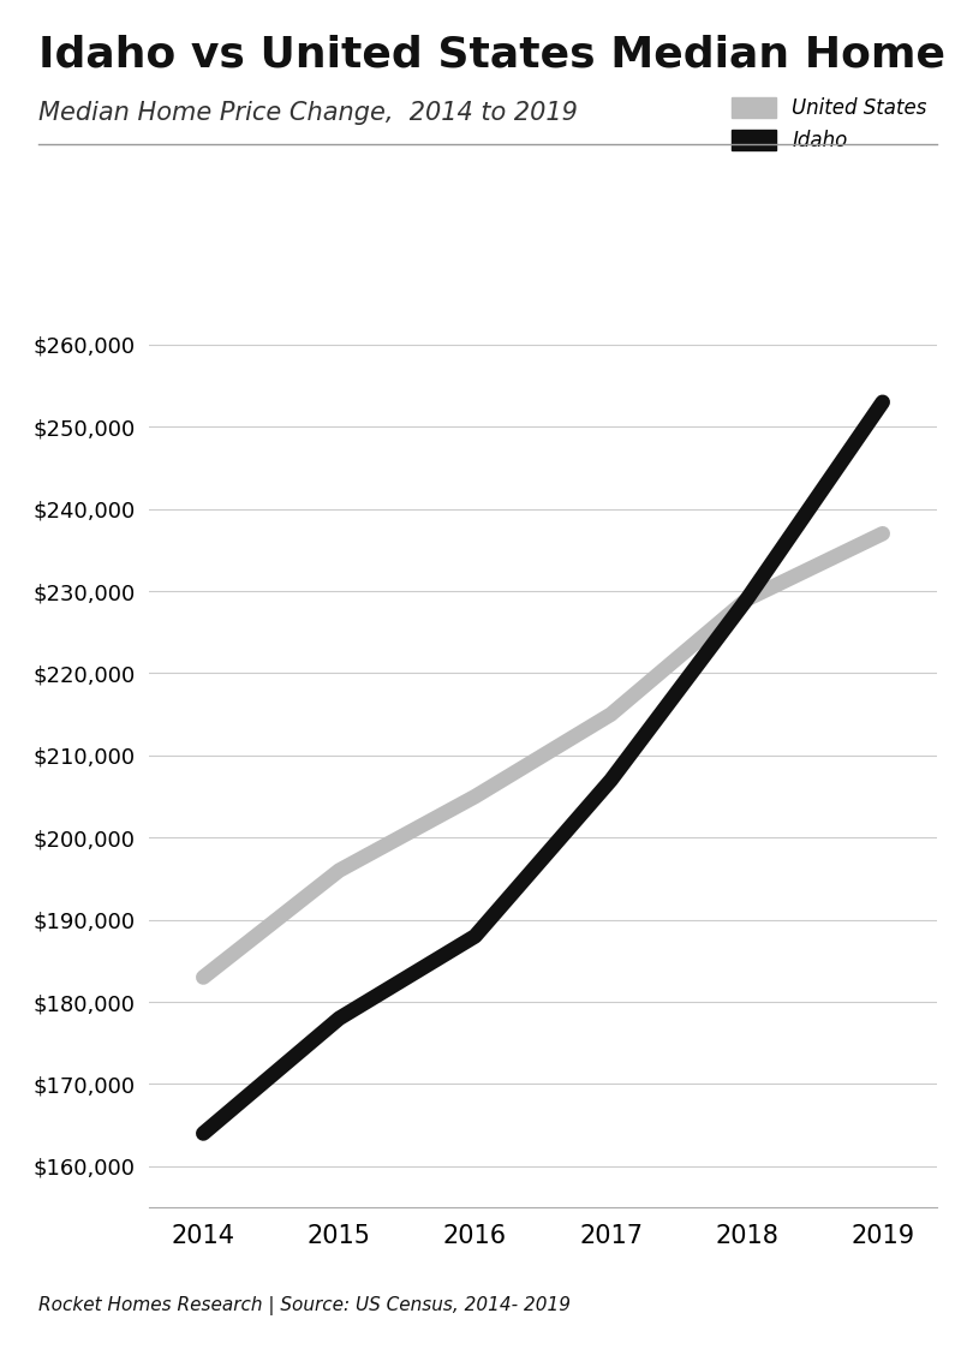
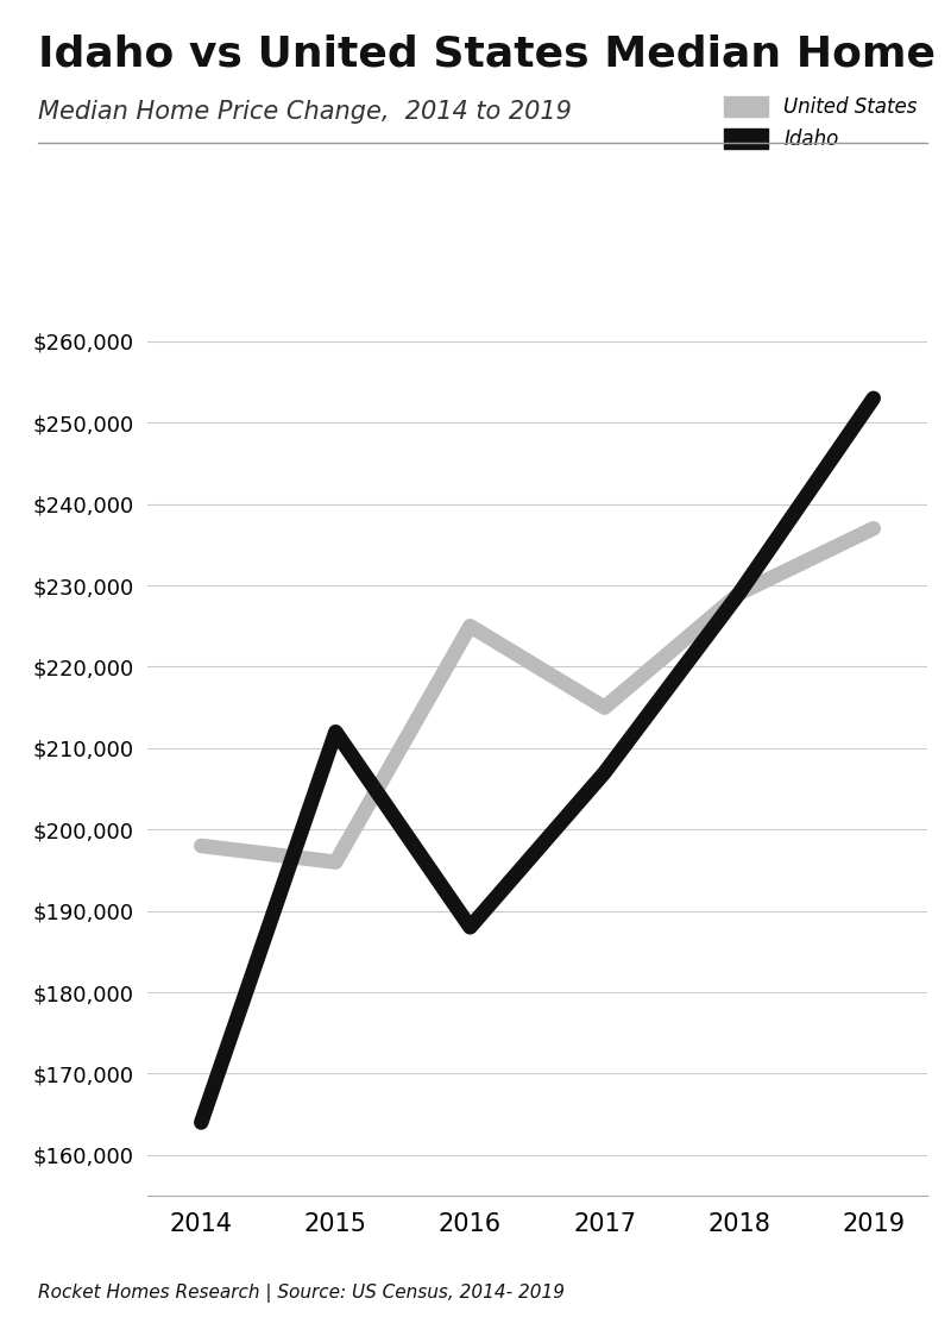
United States/2014: $183,000 -> $198,000
Idaho/2015: $178,000 -> $212,000
United States/2016: $205,000 -> $225,000
